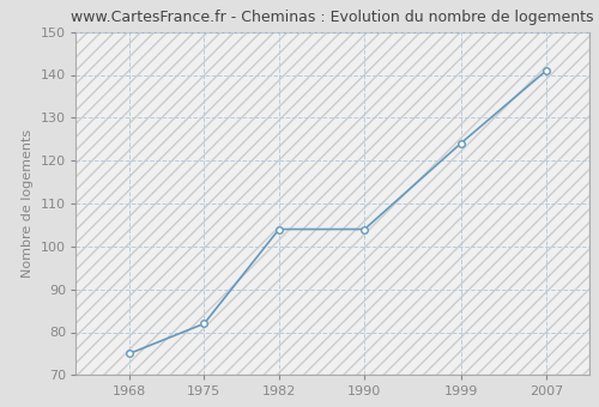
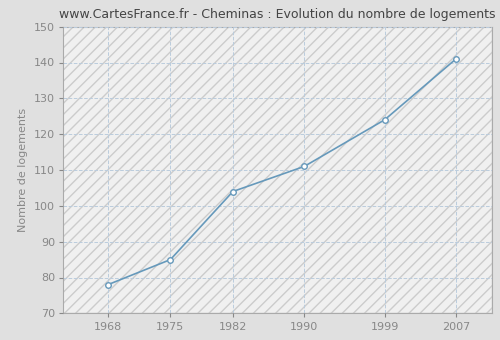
1968: 75 -> 78
1975: 82 -> 85
1990: 104 -> 111
